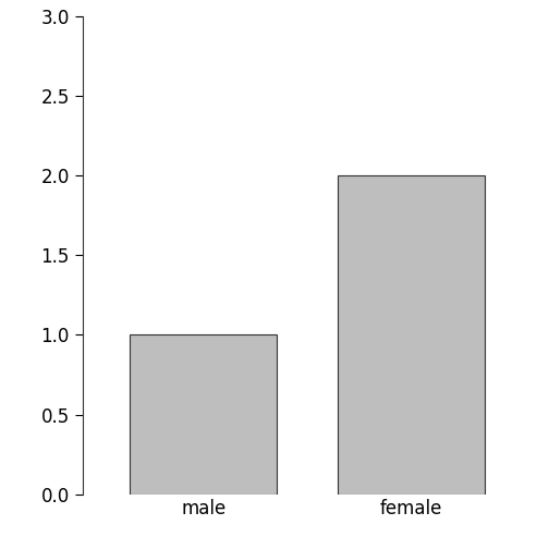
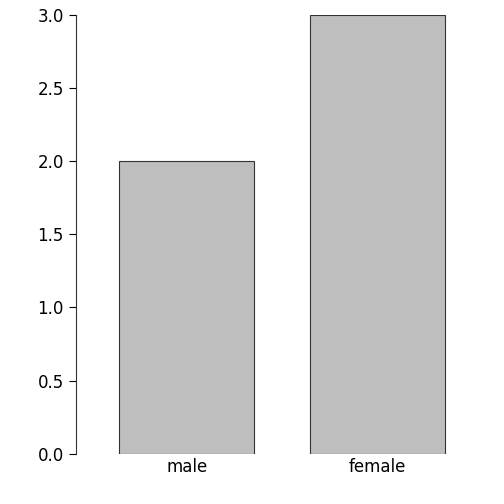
male: 1 -> 2
female: 2 -> 3
